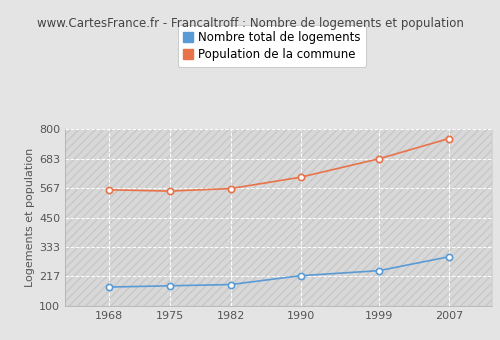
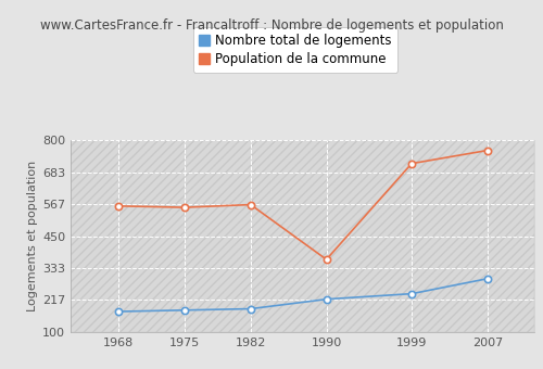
Population de la commune/1990: 610 -> 365
Population de la commune/1999: 683 -> 715
